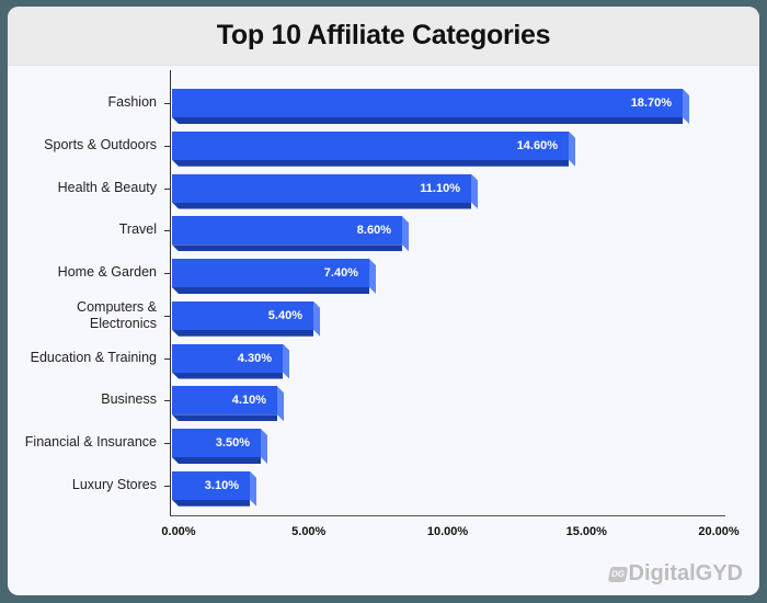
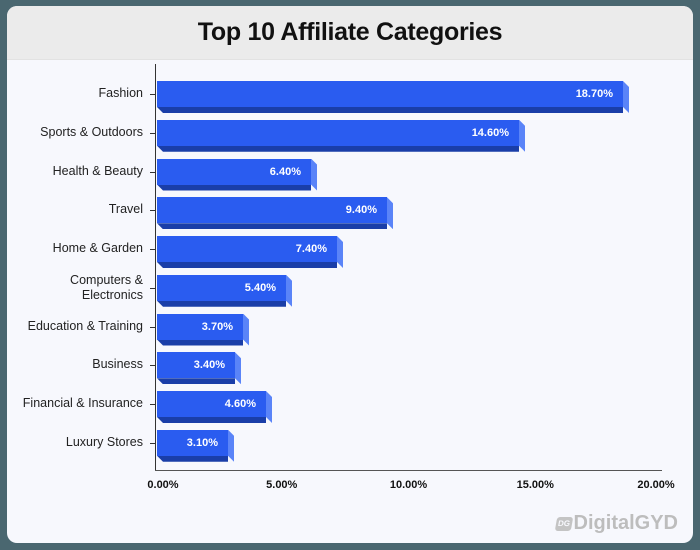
Health & Beauty: 11.10% -> 6.40%
Travel: 8.60% -> 9.40%
Education & Training: 4.30% -> 3.70%
Business: 4.10% -> 3.40%
Financial & Insurance: 3.50% -> 4.60%
